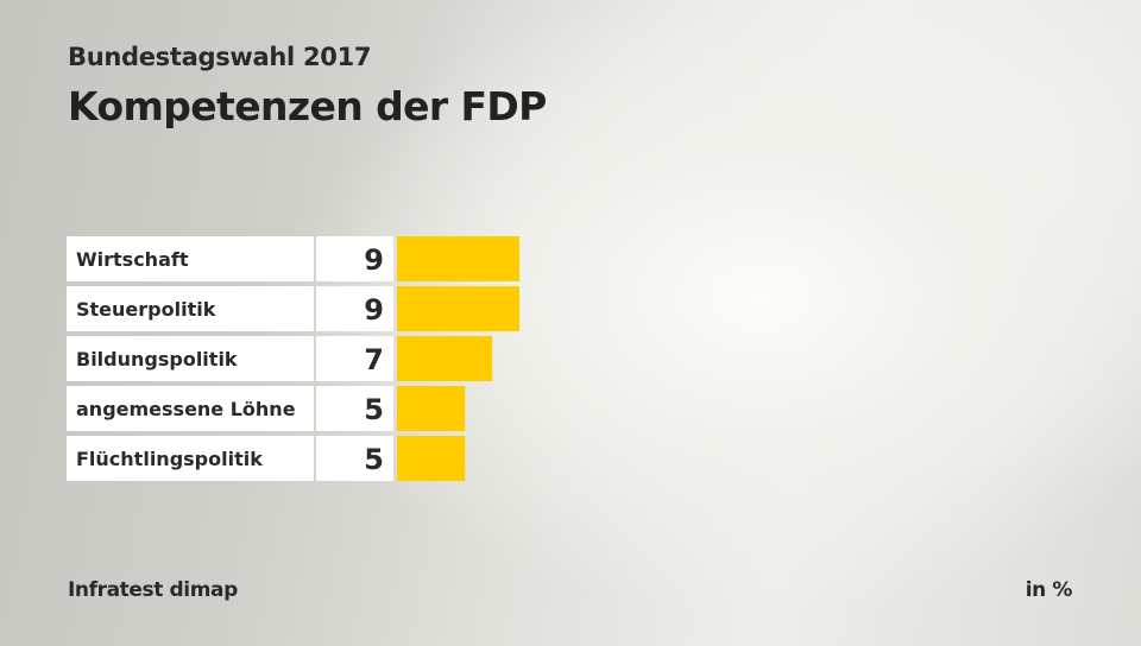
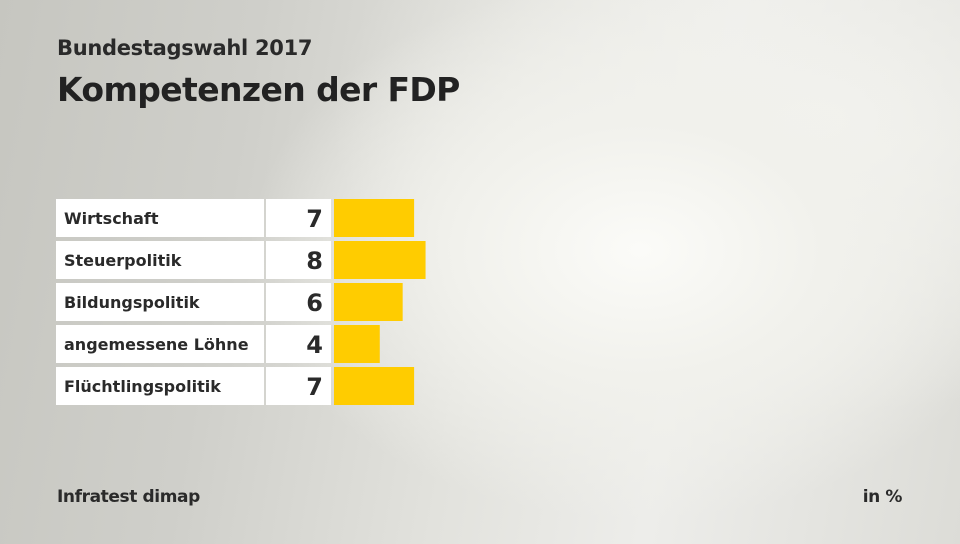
Wirtschaft: 9 -> 7
Steuerpolitik: 9 -> 8
Bildungspolitik: 7 -> 6
angemessene Löhne: 5 -> 4
Flüchtlingspolitik: 5 -> 7
